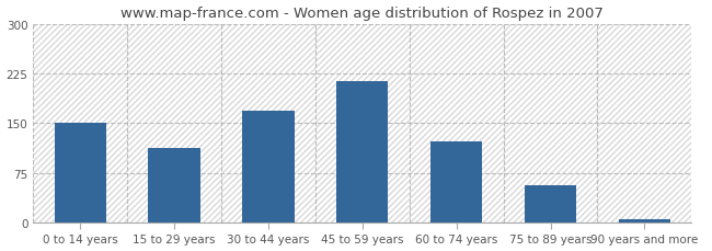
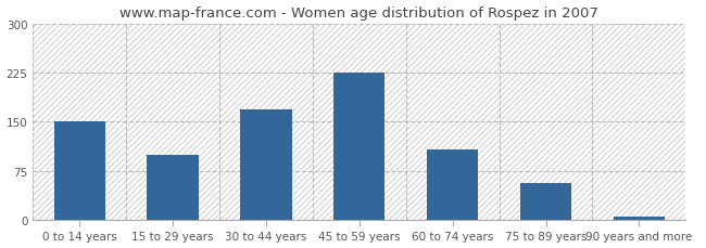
15 to 29 years: 112 -> 100
45 to 59 years: 214 -> 225
60 to 74 years: 122 -> 107
